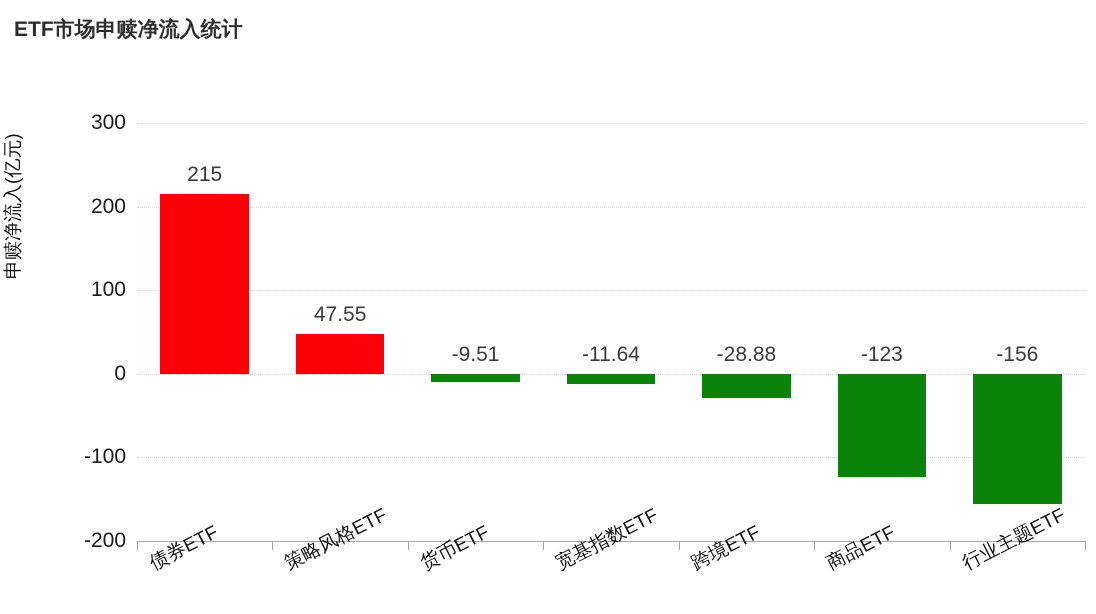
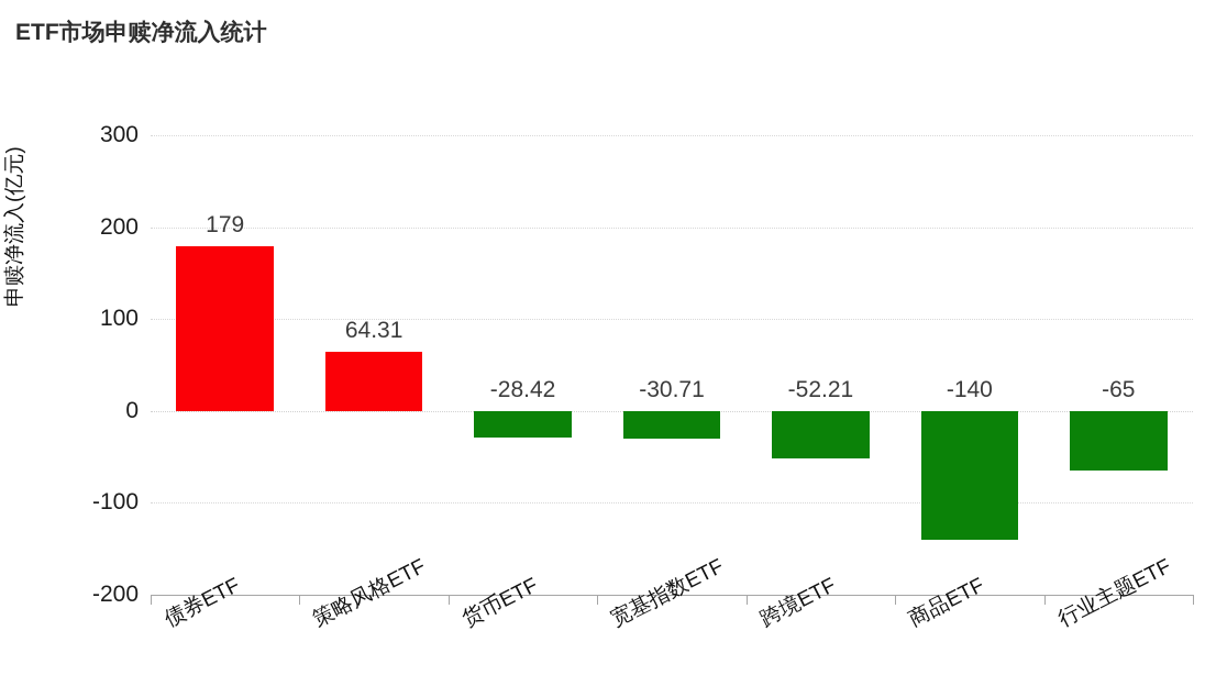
债券ETF: 215 -> 179
策略风格ETF: 47.55 -> 64.31
货币ETF: -9.51 -> -28.42
宽基指数ETF: -11.64 -> -30.71
跨境ETF: -28.88 -> -52.21
商品ETF: -123 -> -140
行业主题ETF: -156 -> -65
